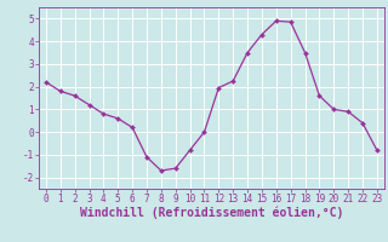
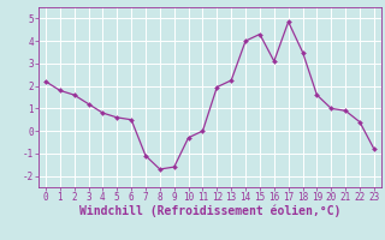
6: 0.2 -> 0.5
10: -0.8 -> -0.3
14: 3.5 -> 4.0
16: 4.9 -> 3.1
